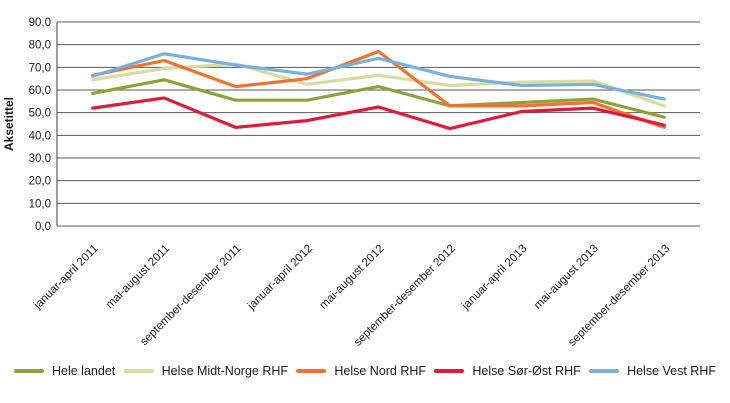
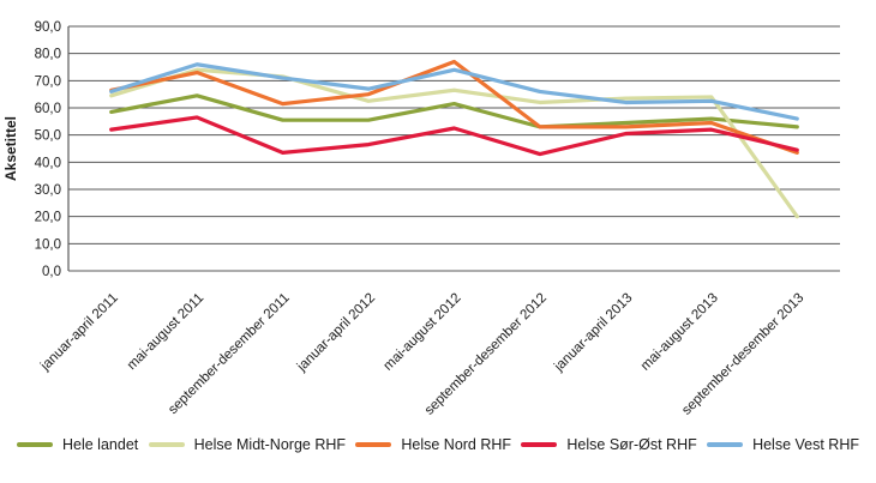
Helse Midt-Norge RHF/mai-august 2011: 70 -> 74
Hele landet/september-desember 2013: 48 -> 53
Helse Midt-Norge RHF/september-desember 2013: 53 -> 20
